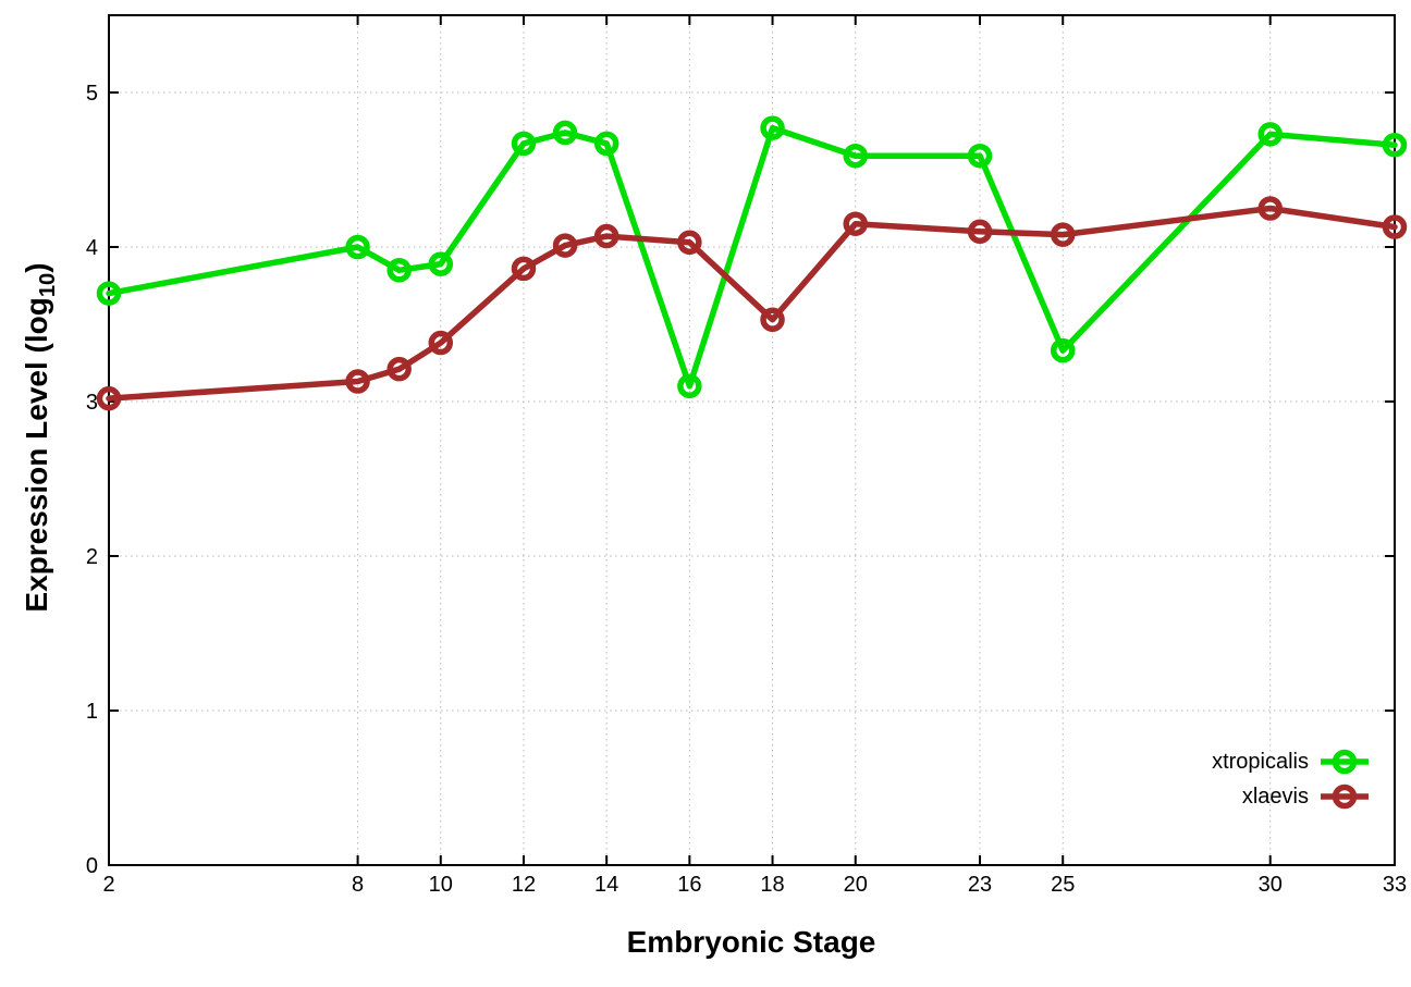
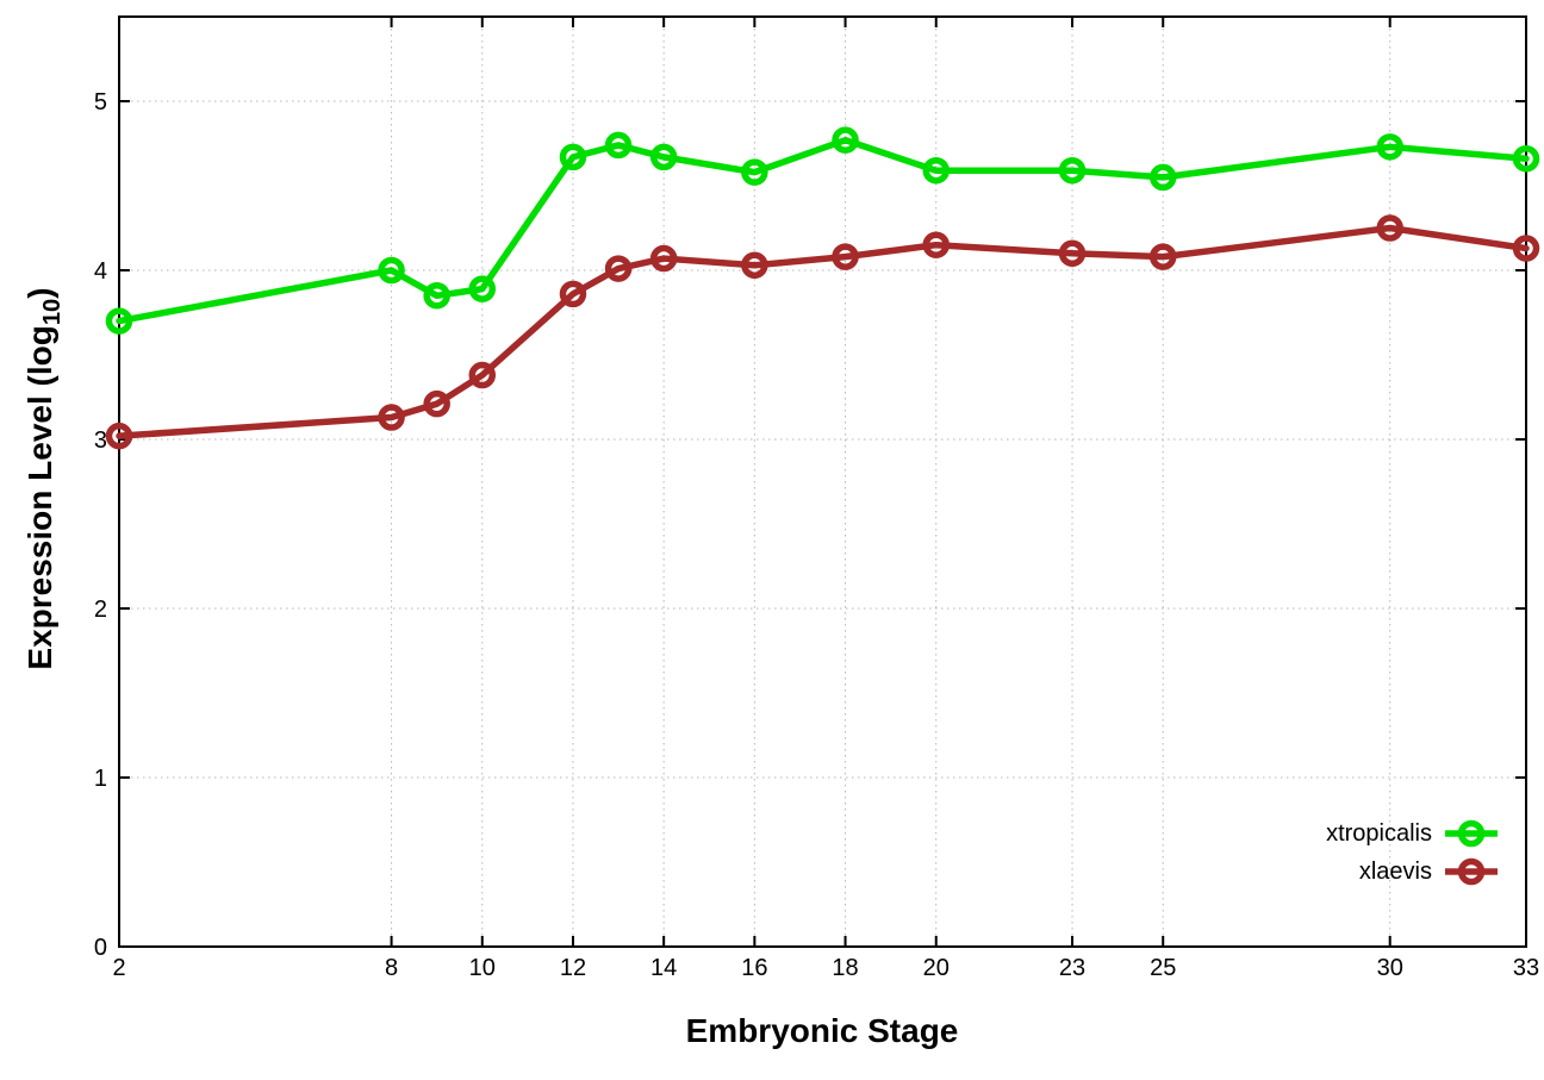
xtropicalis/16: 3.10 -> 4.58
xlaevis/18: 3.53 -> 4.08
xtropicalis/25: 3.33 -> 4.55
